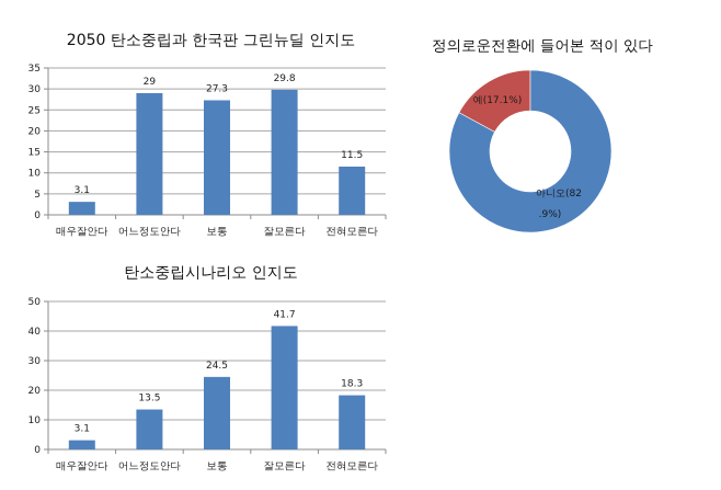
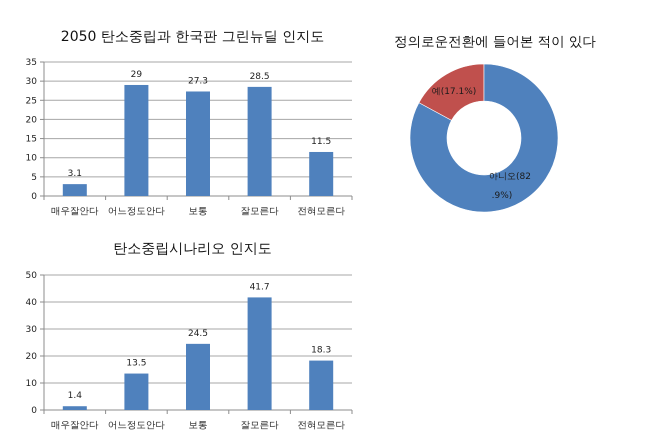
2050 탄소중립과 한국판 그린뉴딜 인지도/잘모른다: 29.8 -> 28.5
탄소중립시나리오 인지도/매우잘안다: 3.1 -> 1.4
